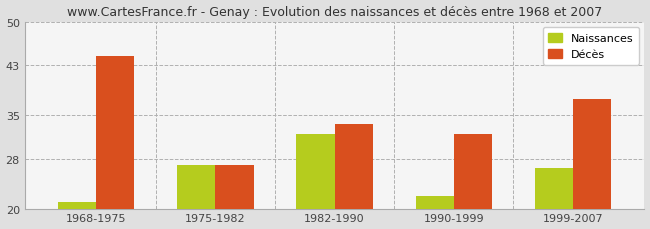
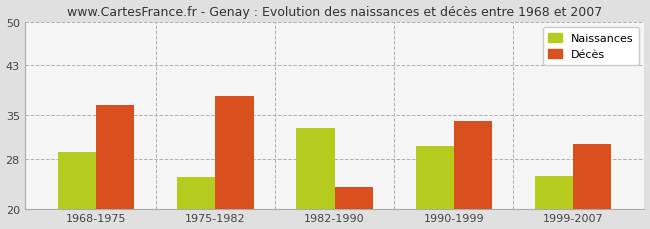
Naissances/1968-1975: 21.0 -> 29.0
Décès/1968-1975: 44.5 -> 36.6
Naissances/1975-1982: 27.0 -> 25.0
Décès/1975-1982: 27.0 -> 38.0
Naissances/1982-1990: 32.0 -> 33.0
Décès/1982-1990: 33.5 -> 23.4
Naissances/1990-1999: 22.0 -> 30.0
Décès/1990-1999: 32.0 -> 34.0
Naissances/1999-2007: 26.5 -> 25.2
Décès/1999-2007: 37.5 -> 30.4
